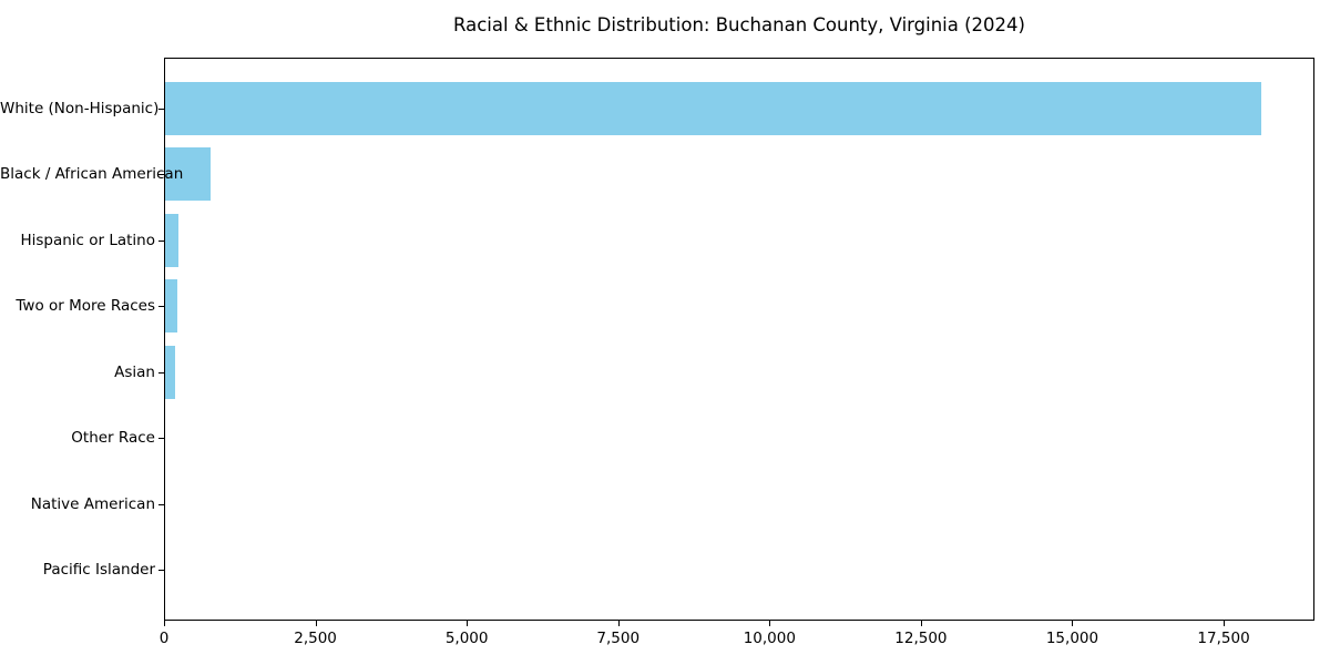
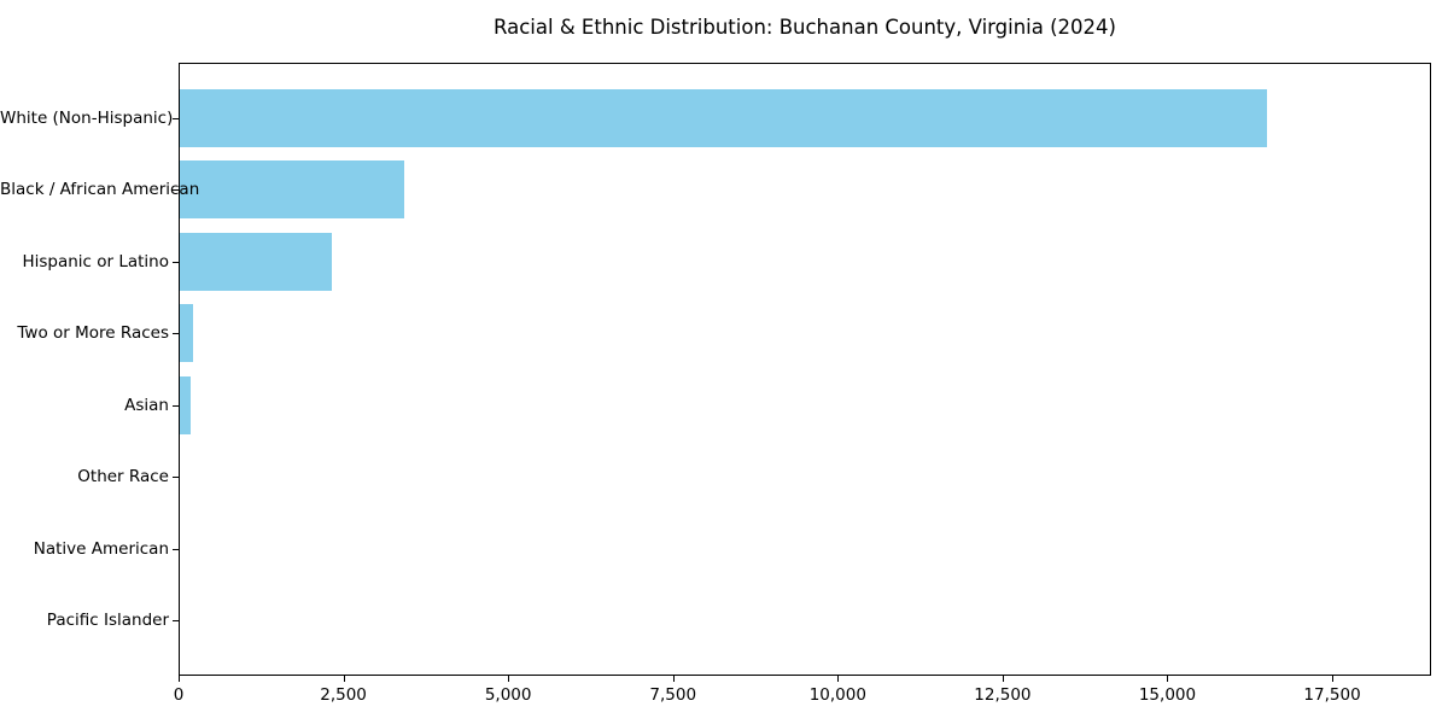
White (Non-Hispanic): 18100 -> 16500
Black / African American: 800 -> 3400
Hispanic or Latino: 200 -> 2300
